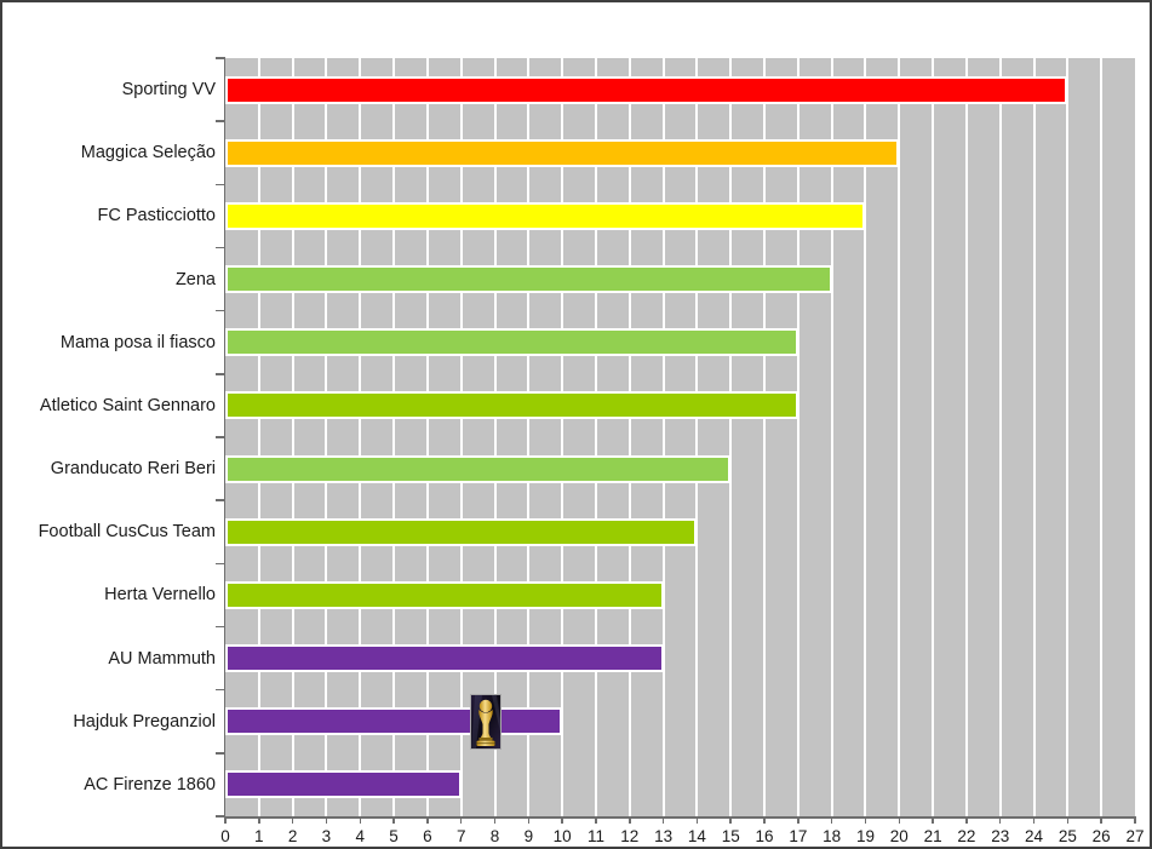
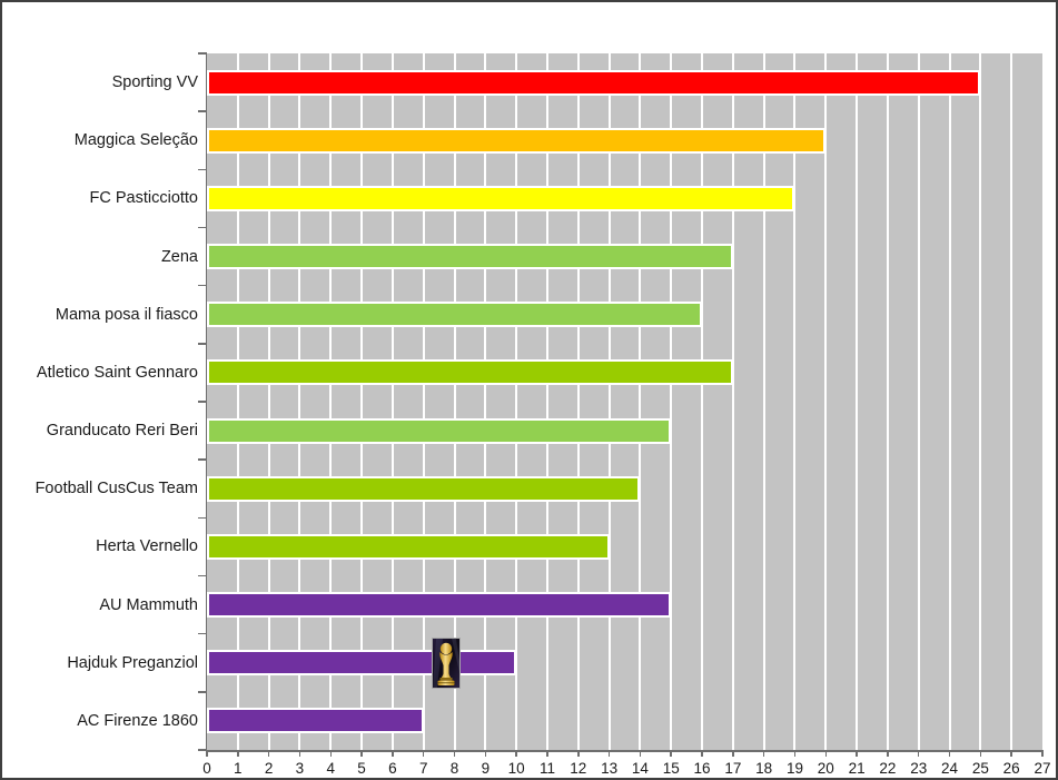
Zena: 18 -> 17
Mama posa il fiasco: 17 -> 16
AU Mammuth: 13 -> 15
